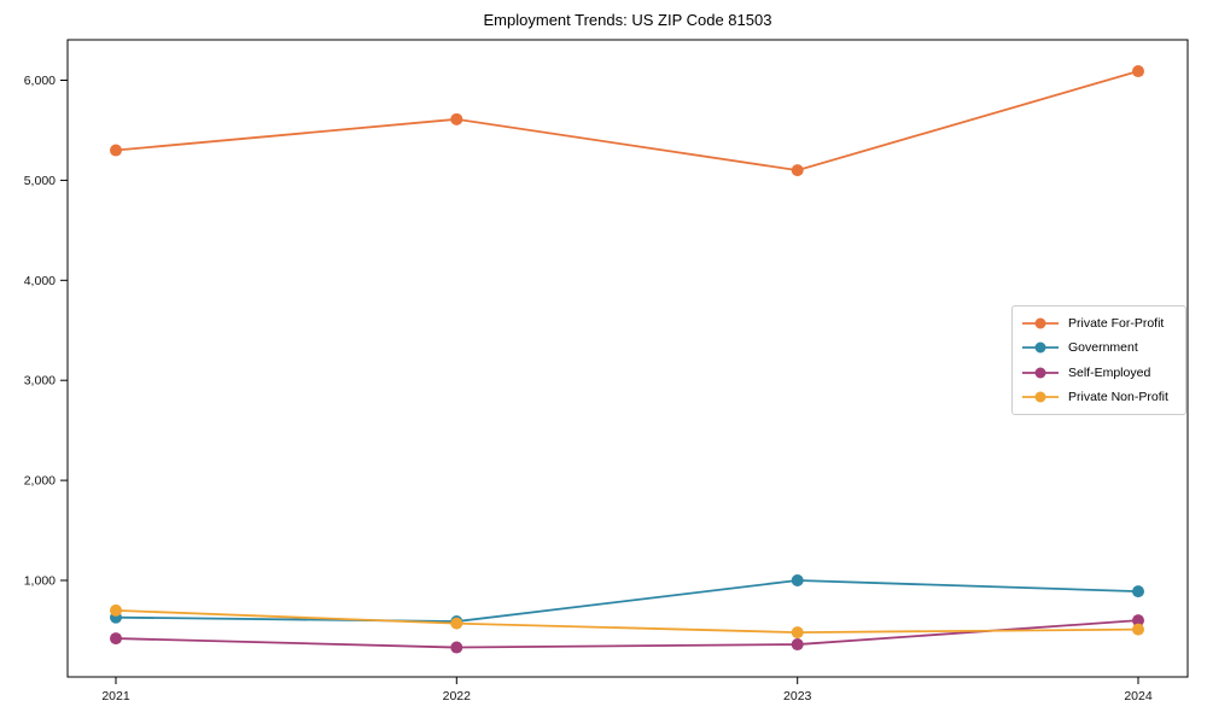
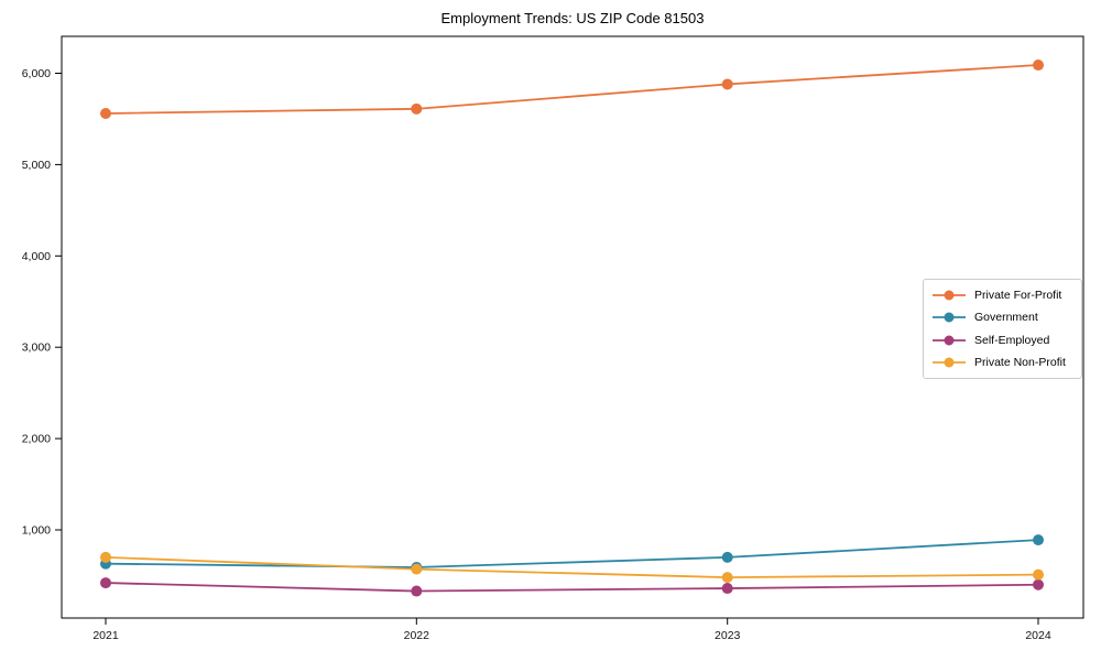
Private For-Profit/2021: 5300 -> 5600
Private For-Profit/2023: 5100 -> 5900
Government/2023: 1000 -> 700
Self-Employed/2024: 600 -> 400
